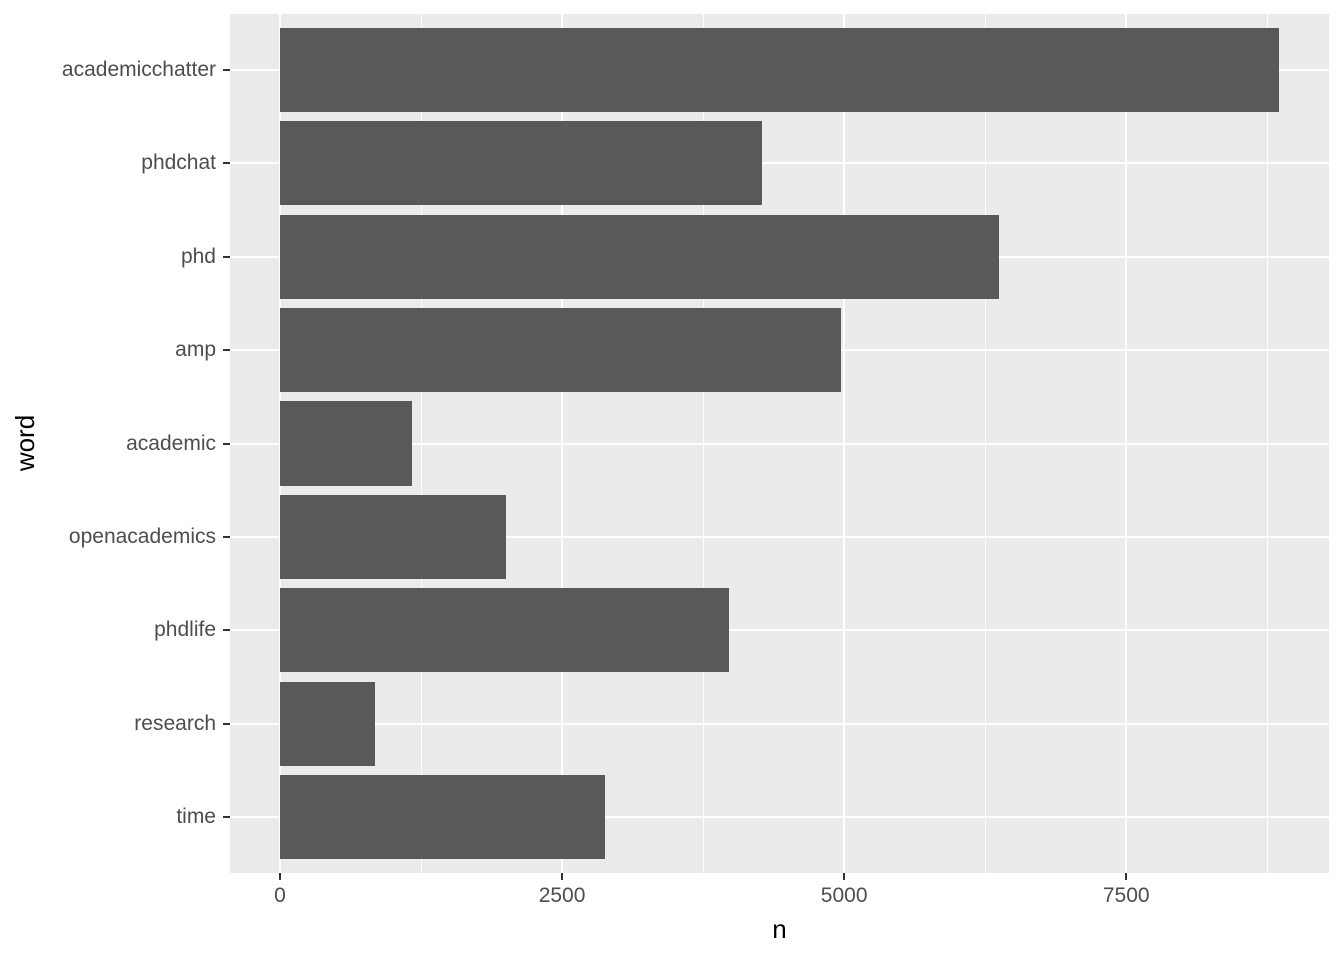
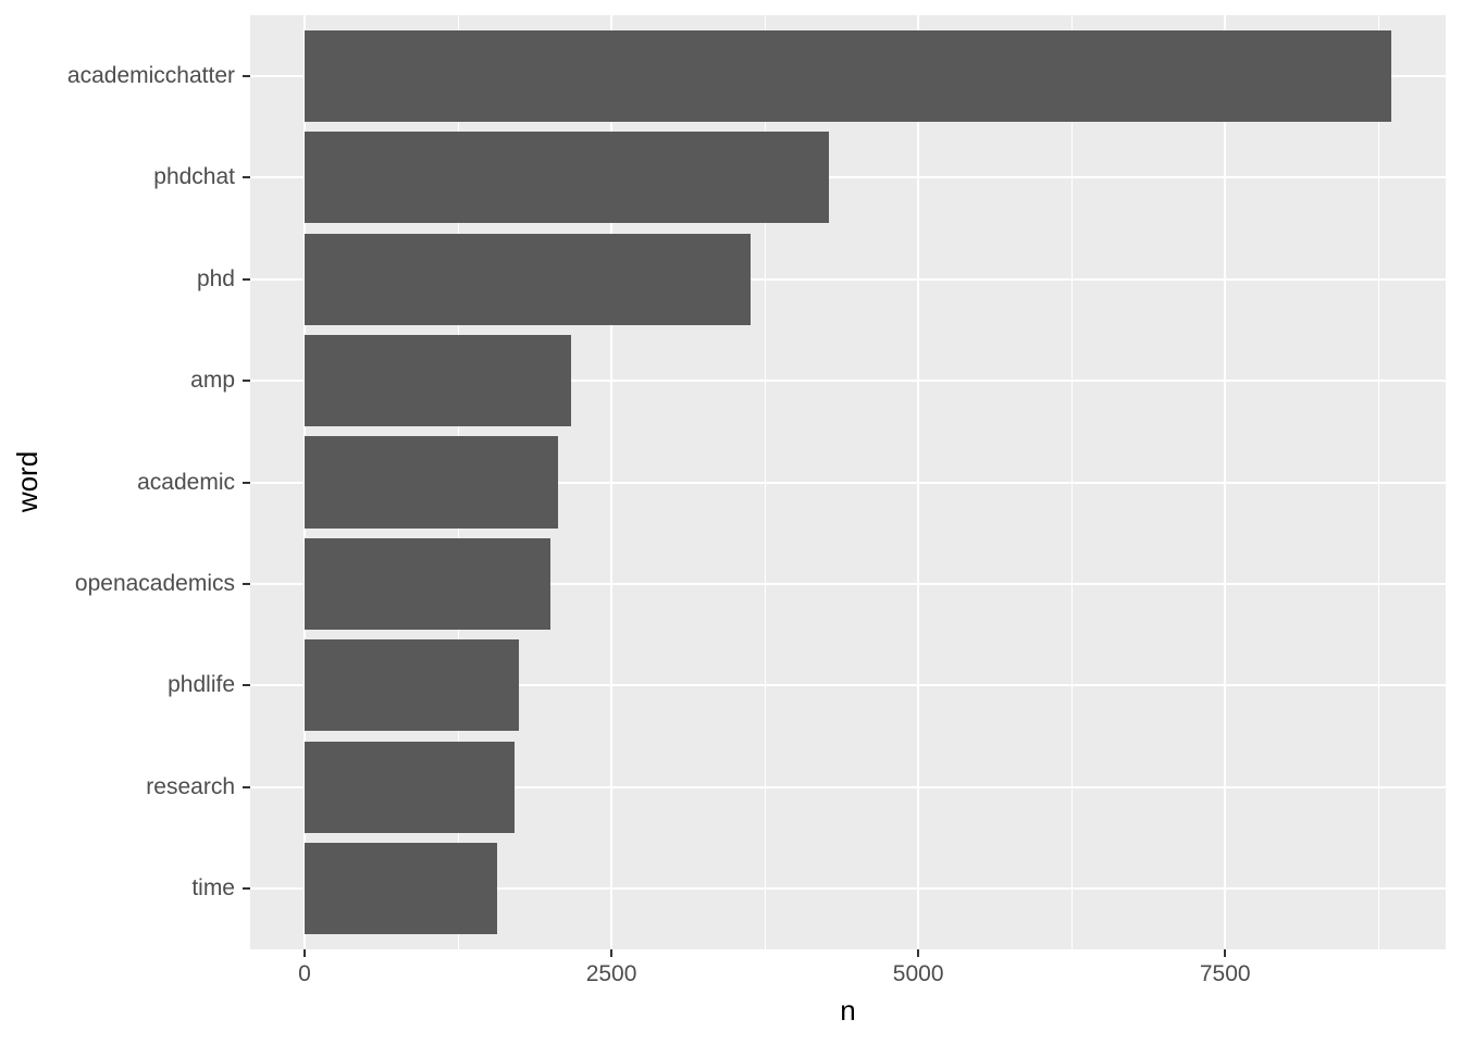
phd: 6370 -> 3630
amp: 4970 -> 2180
academic: 1170 -> 2060
phdlife: 3980 -> 1740
research: 840 -> 1720
time: 2880 -> 1560
